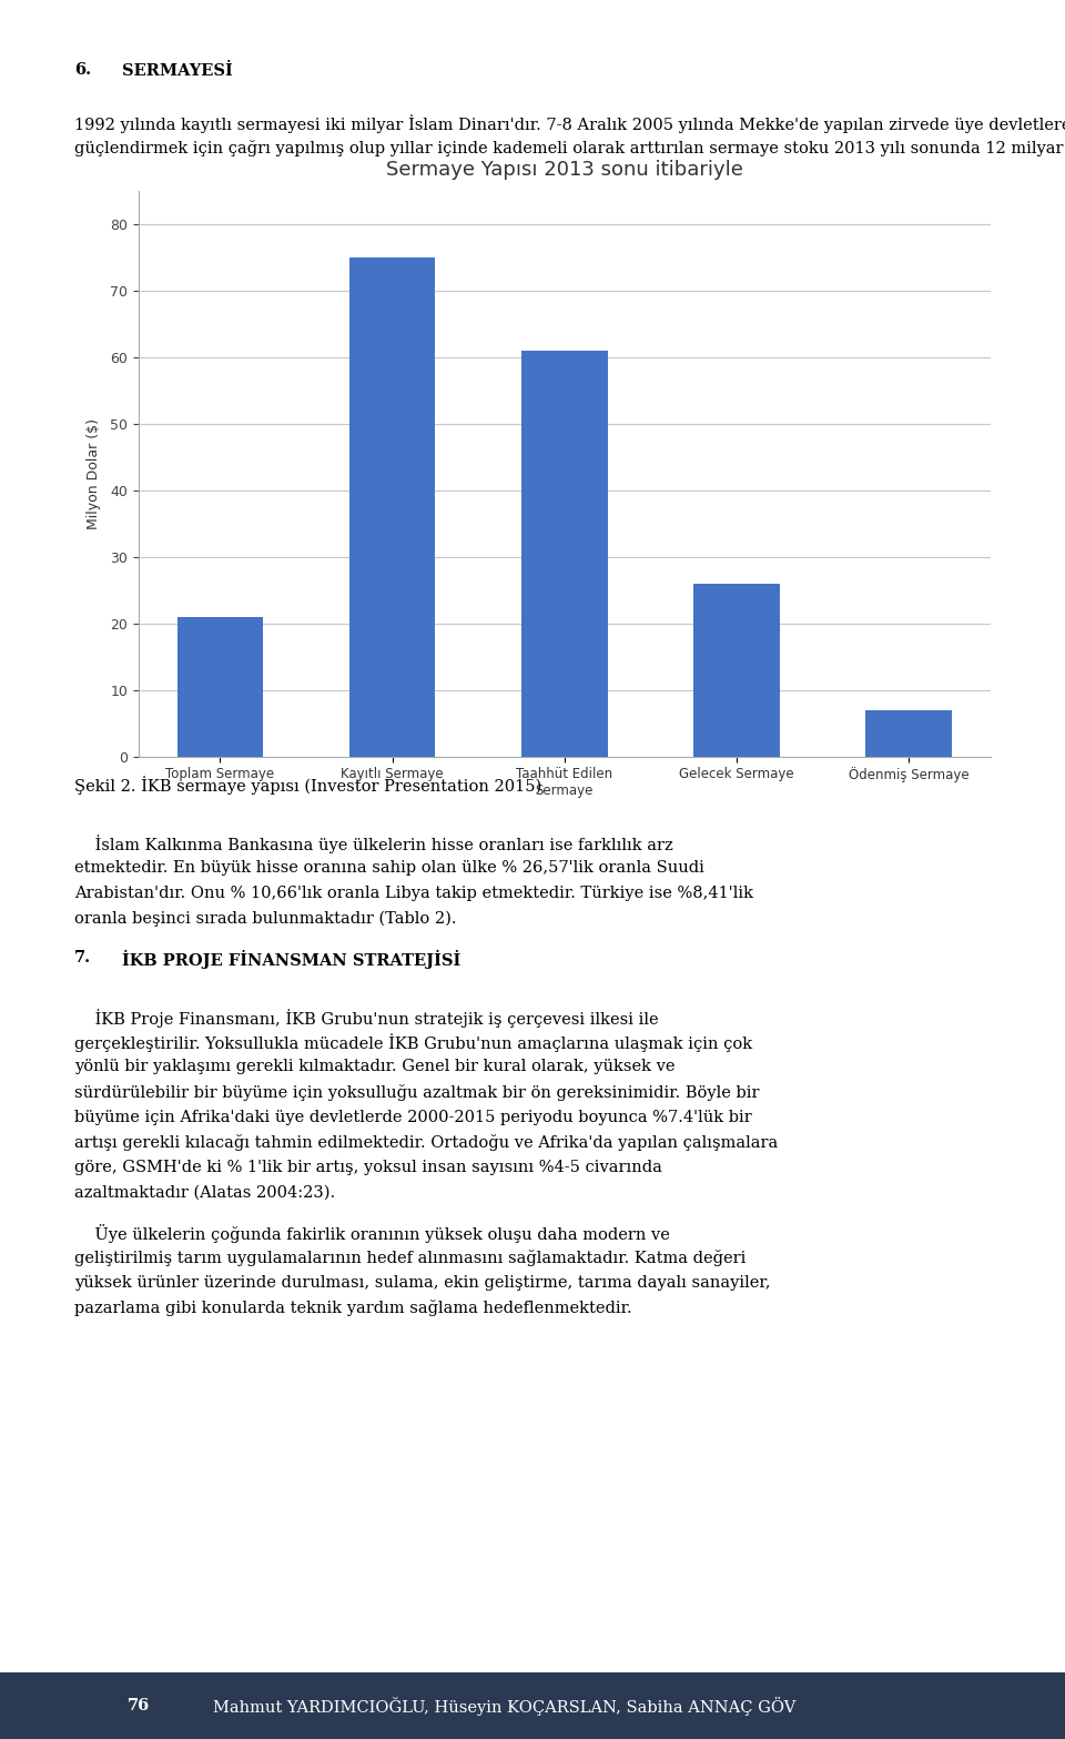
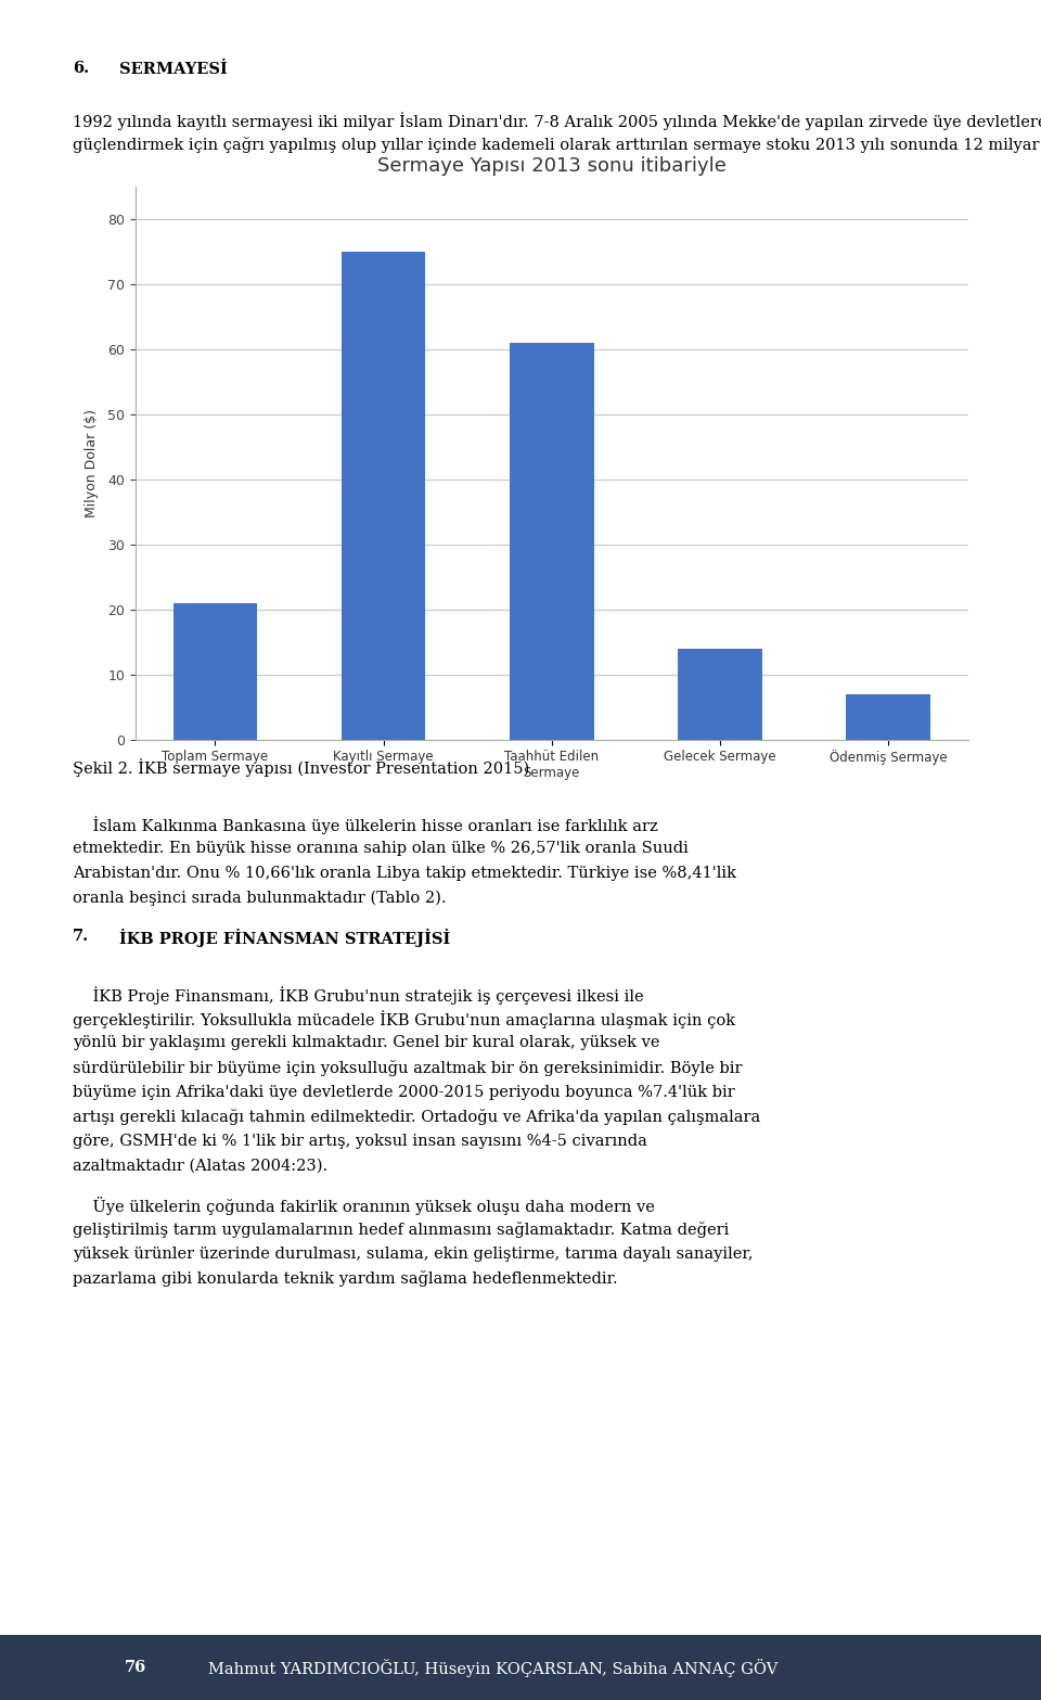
Gelecek Sermaye: 26 -> 14
